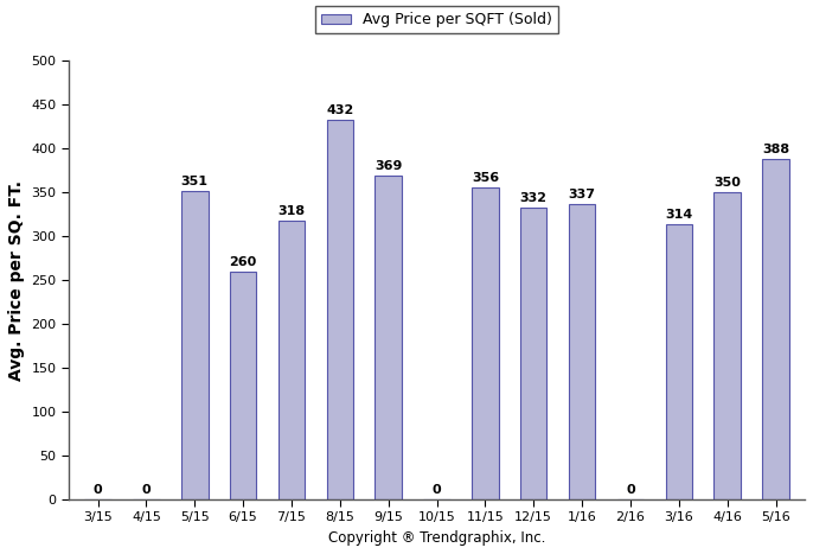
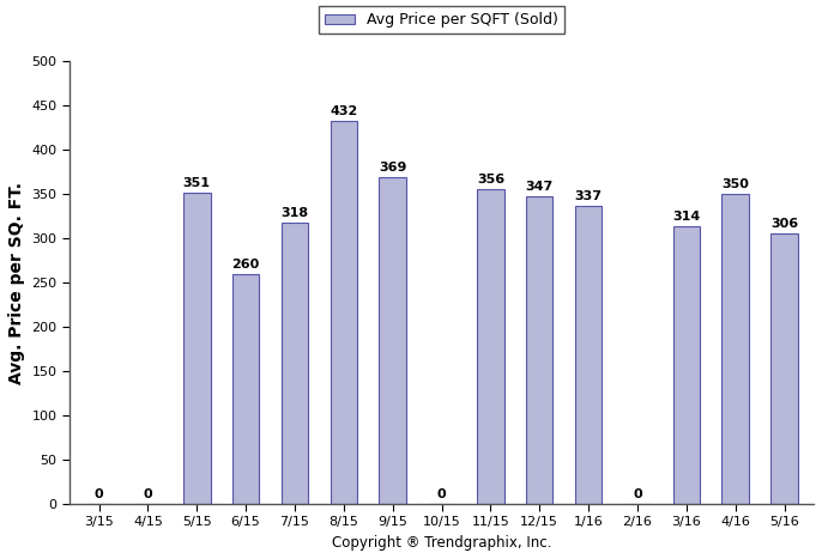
12/15: 332 -> 347
5/16: 388 -> 306
